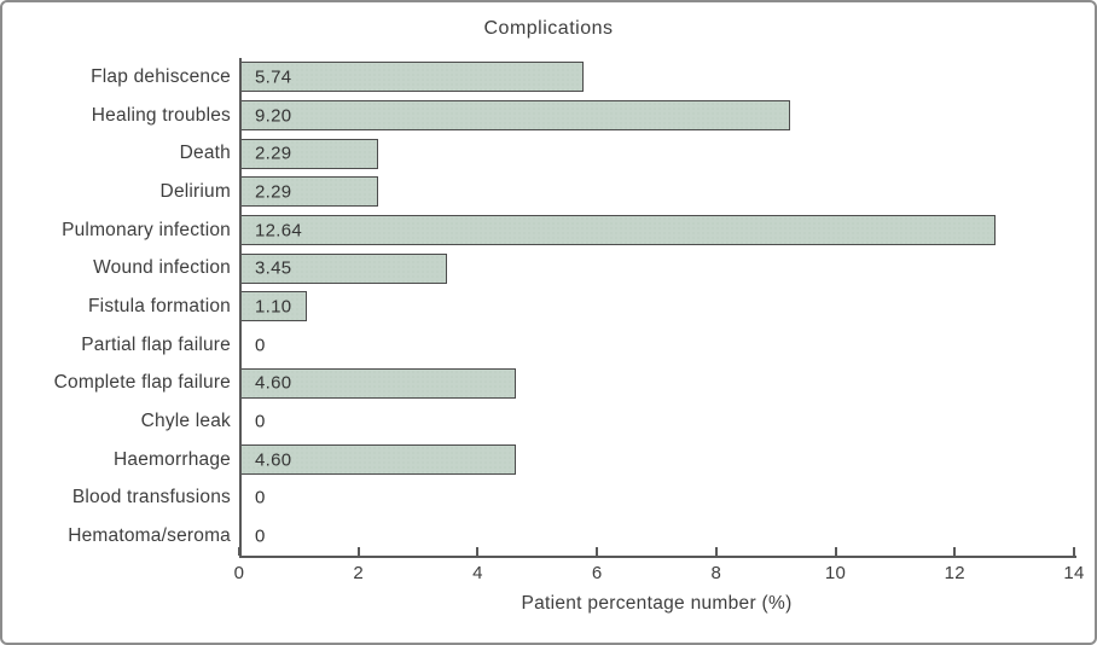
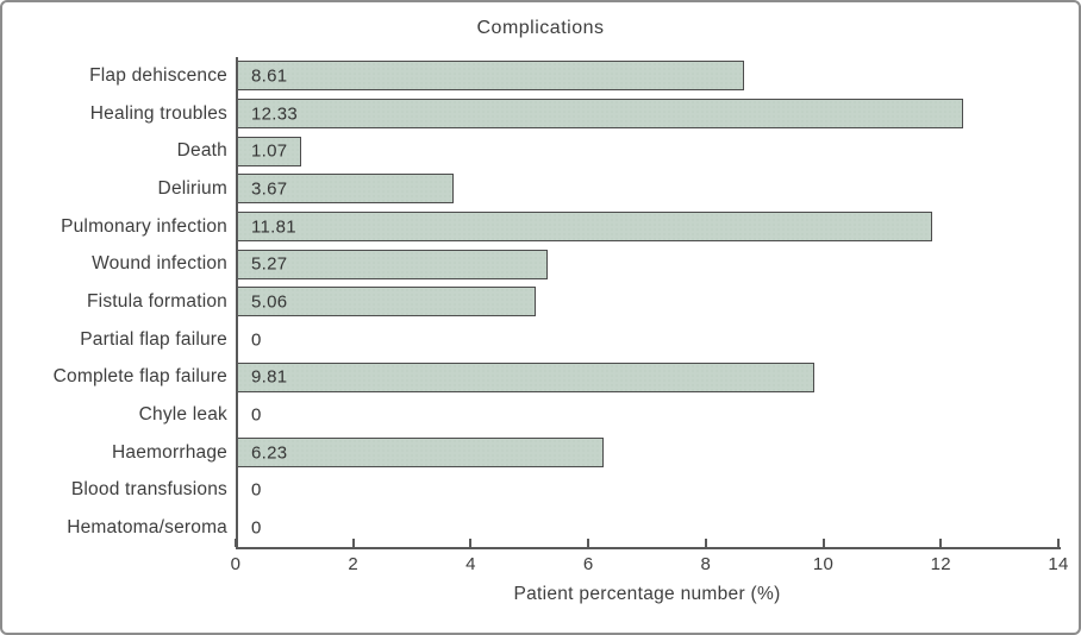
Flap dehiscence: 5.74 -> 8.61
Healing troubles: 9.20 -> 12.33
Death: 2.29 -> 1.07
Delirium: 2.29 -> 3.67
Pulmonary infection: 12.64 -> 11.81
Wound infection: 3.45 -> 5.27
Fistula formation: 1.10 -> 5.06
Complete flap failure: 4.60 -> 9.81
Haemorrhage: 4.60 -> 6.23
